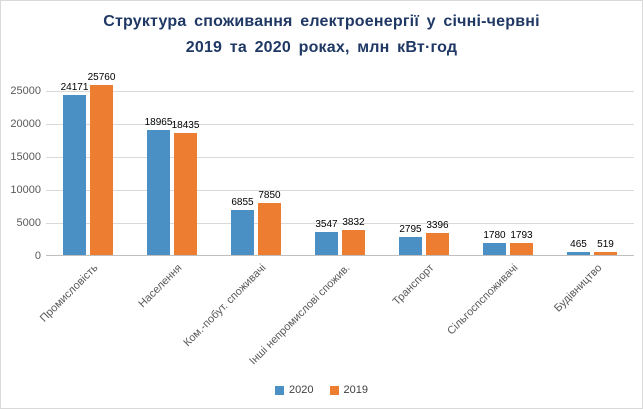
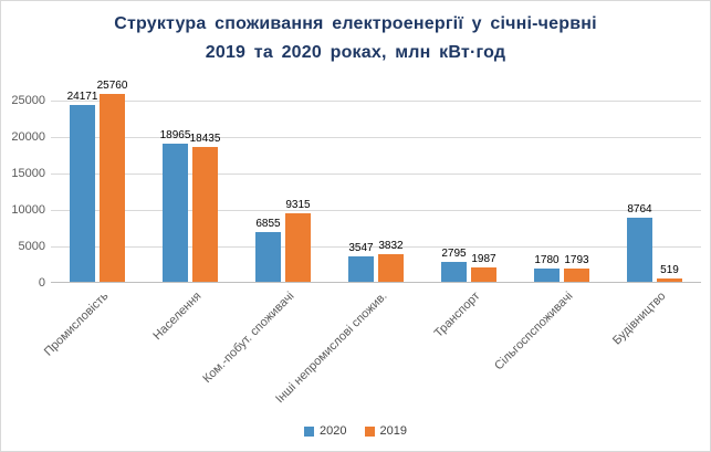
2019/Ком.-побут. споживачі: 7850 -> 9315
2019/Транспорт: 3396 -> 1987
2020/Будівництво: 465 -> 8764
